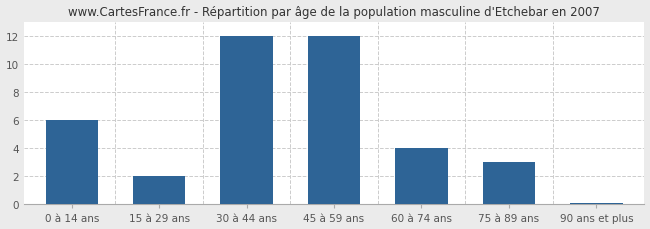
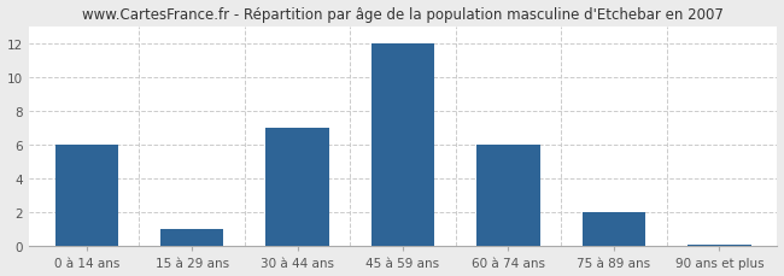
15 à 29 ans: 2.0 -> 1.0
30 à 44 ans: 12.0 -> 7.0
60 à 74 ans: 4.0 -> 6.0
75 à 89 ans: 3.0 -> 2.0
